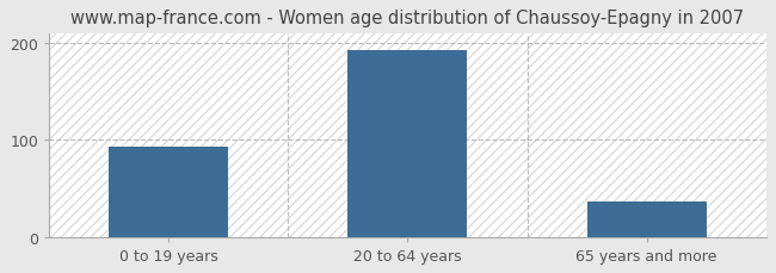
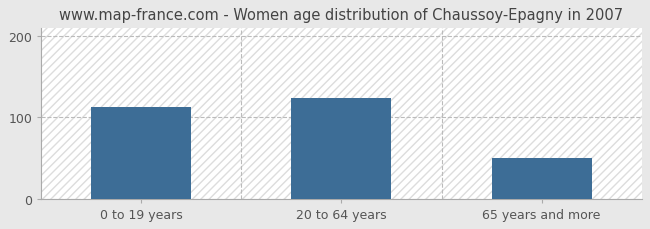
0 to 19 years: 93 -> 112
20 to 64 years: 193 -> 124
65 years and more: 37 -> 50
